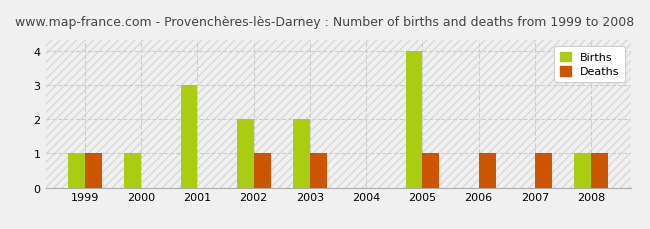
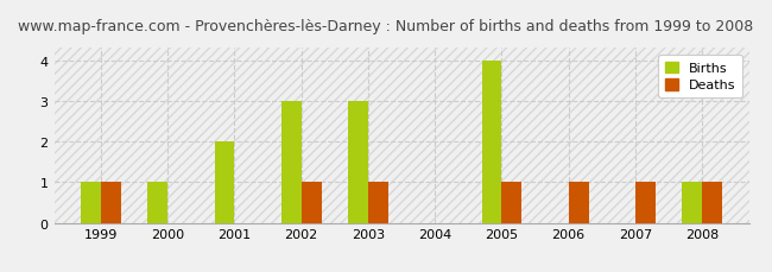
Births/2001: 3 -> 2
Births/2002: 2 -> 3
Births/2003: 2 -> 3
